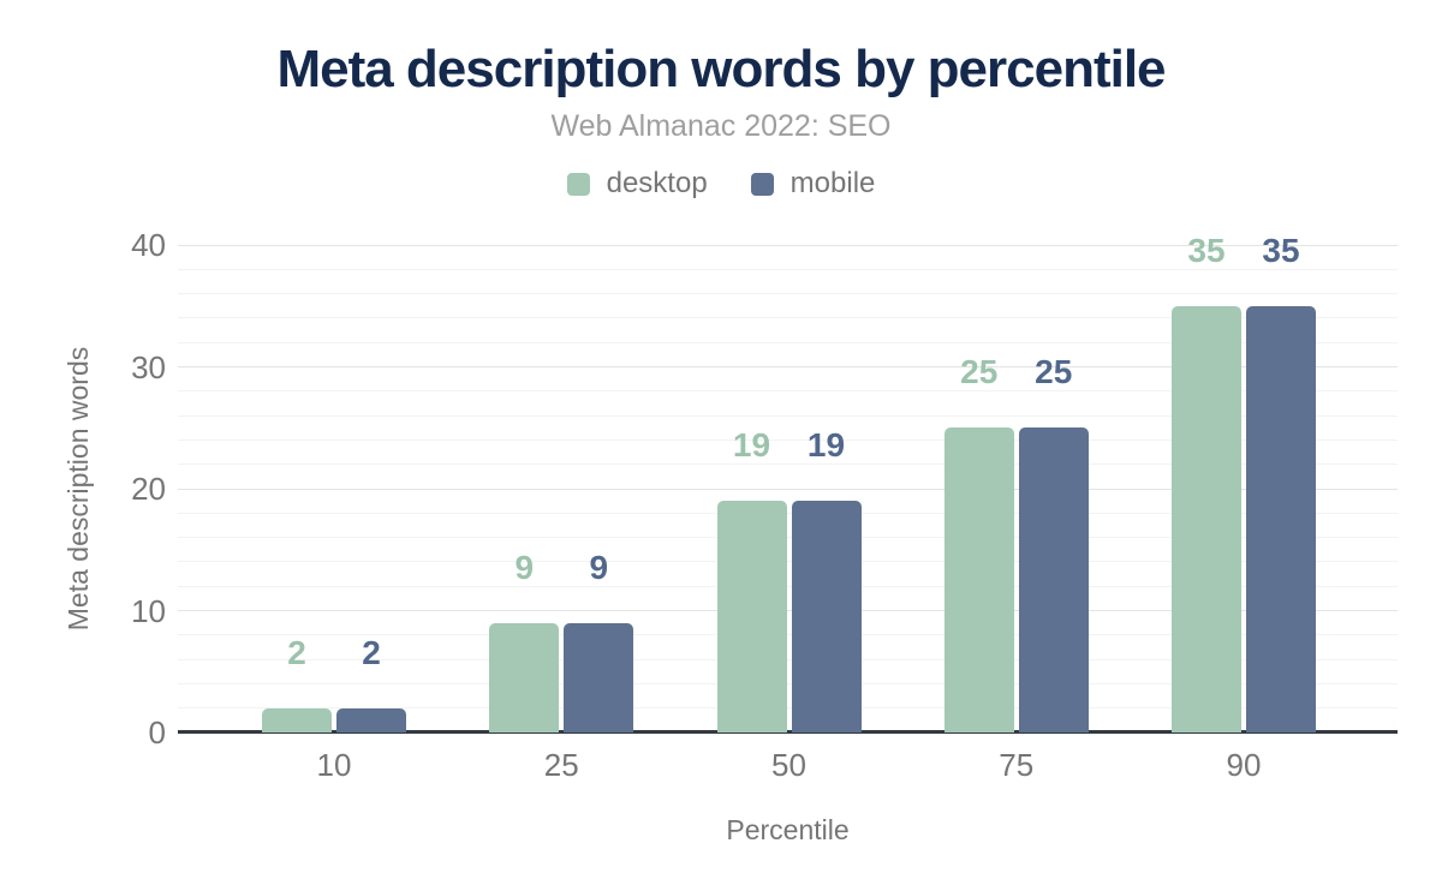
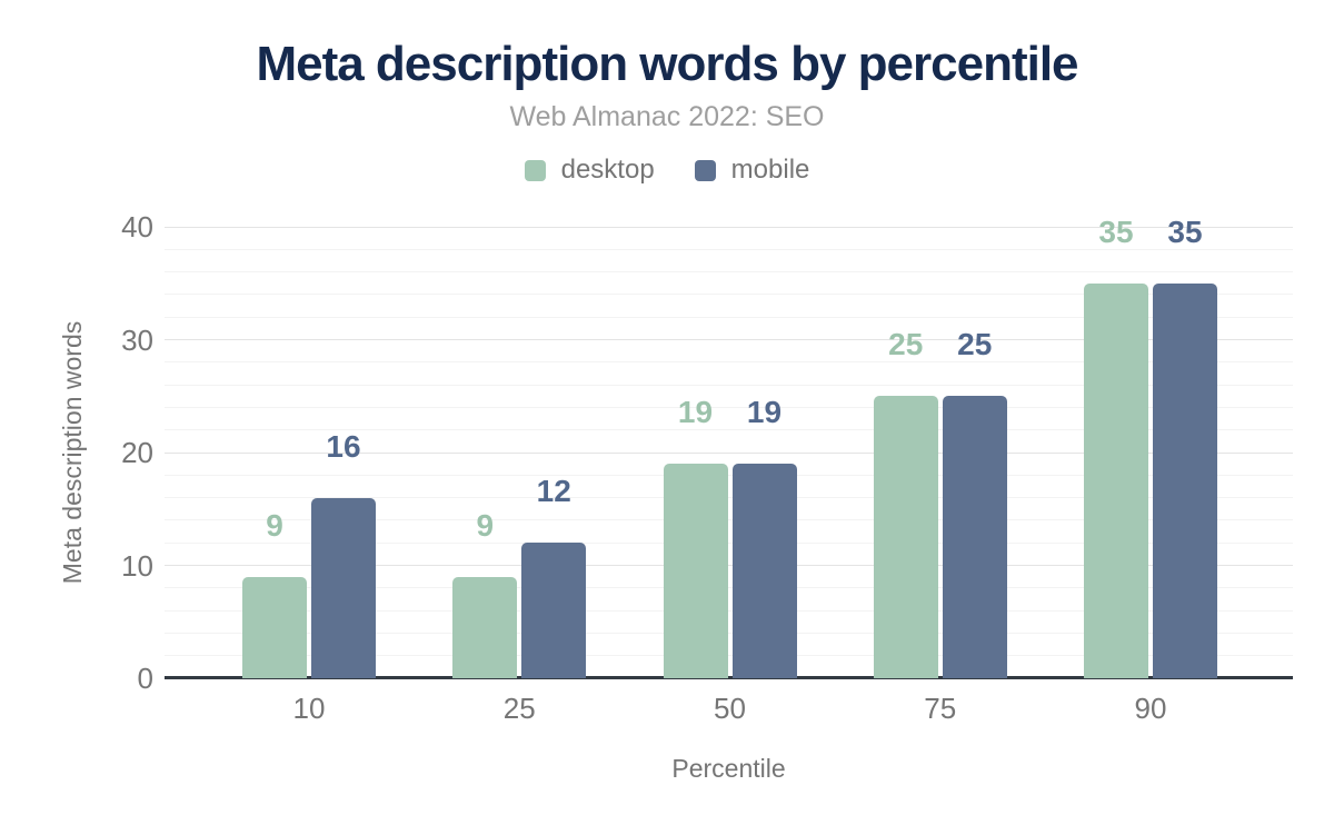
desktop/10: 2 -> 9
mobile/10: 2 -> 16
mobile/25: 9 -> 12
